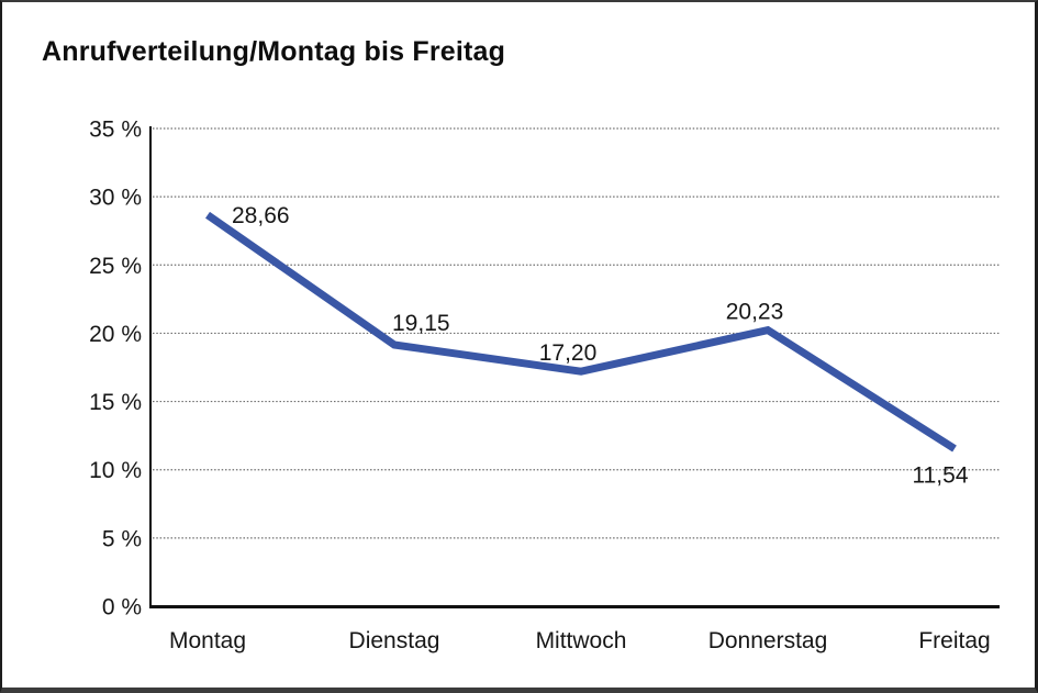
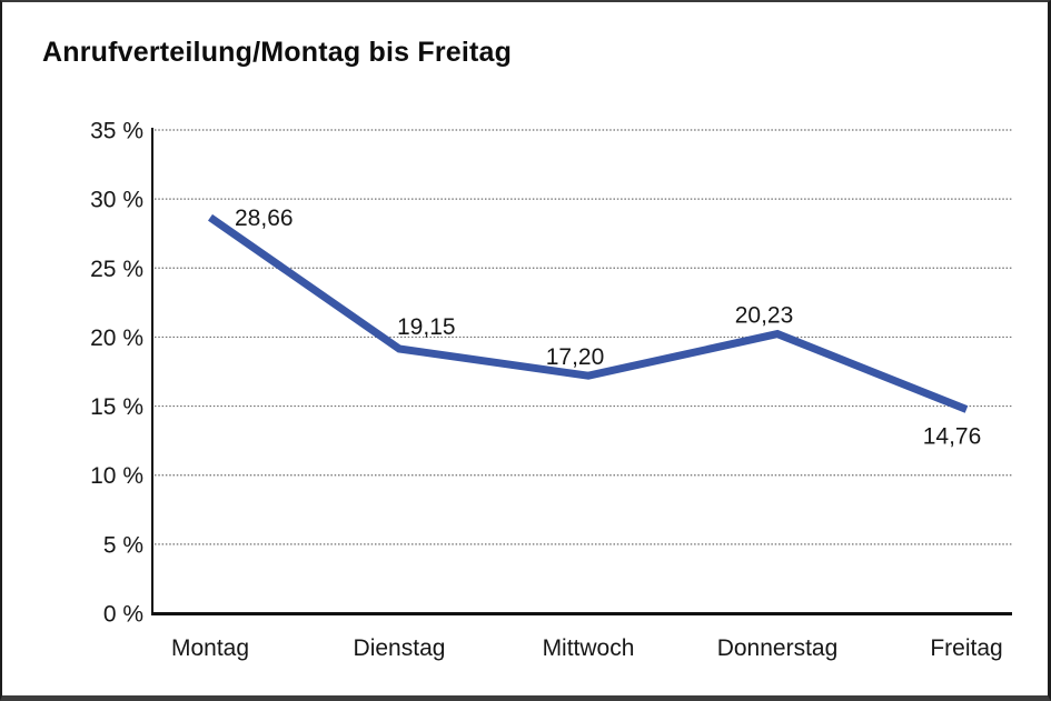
Freitag: 11,54 -> 14,76
